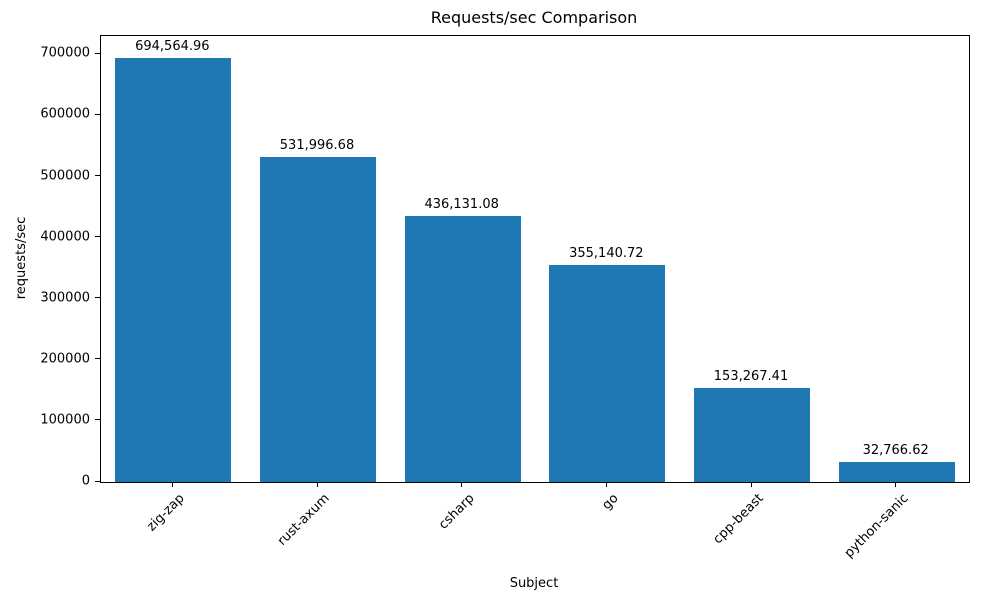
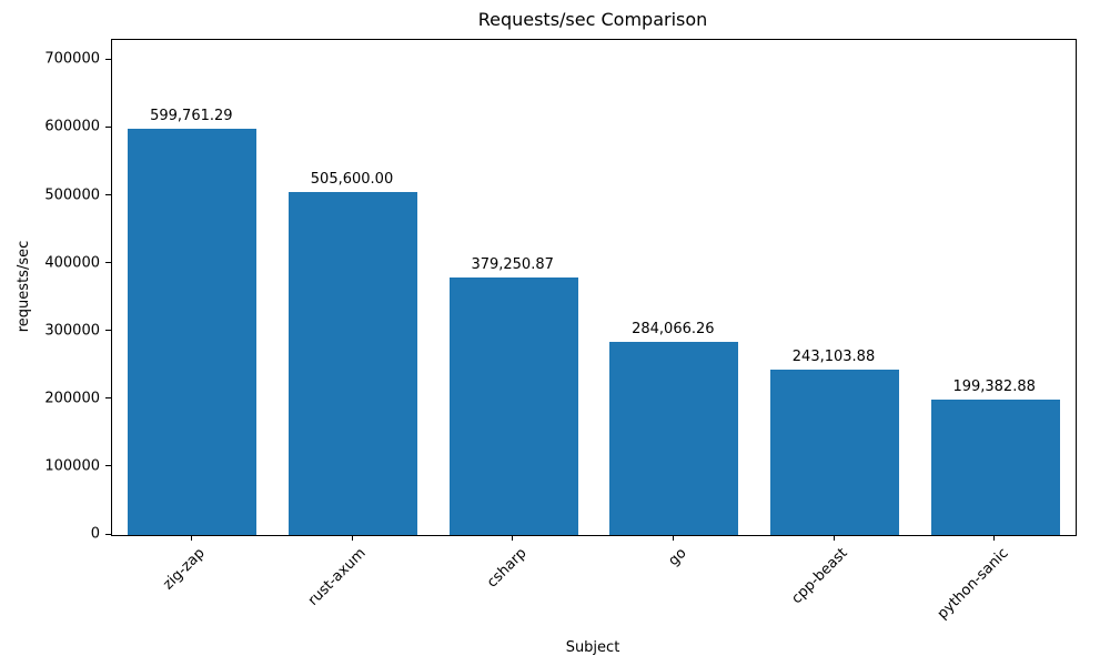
zig-zap: 694,564.96 -> 599,761.29
rust-axum: 531,996.68 -> 505,600.00
csharp: 436,131.08 -> 379,250.87
go: 355,140.72 -> 284,066.26
cpp-beast: 153,267.41 -> 243,103.88
python-sanic: 32,766.62 -> 199,382.88
